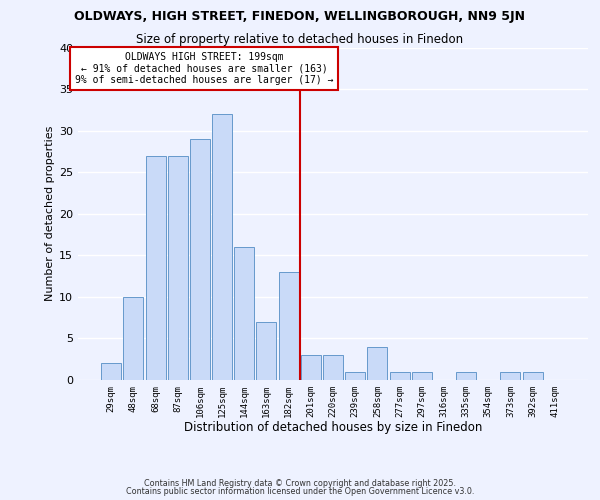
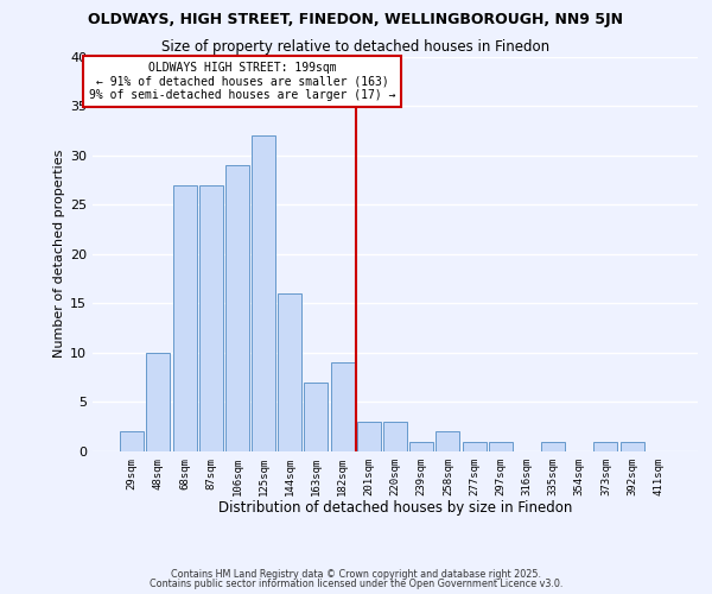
182sqm: 13 -> 9
258sqm: 4 -> 2
